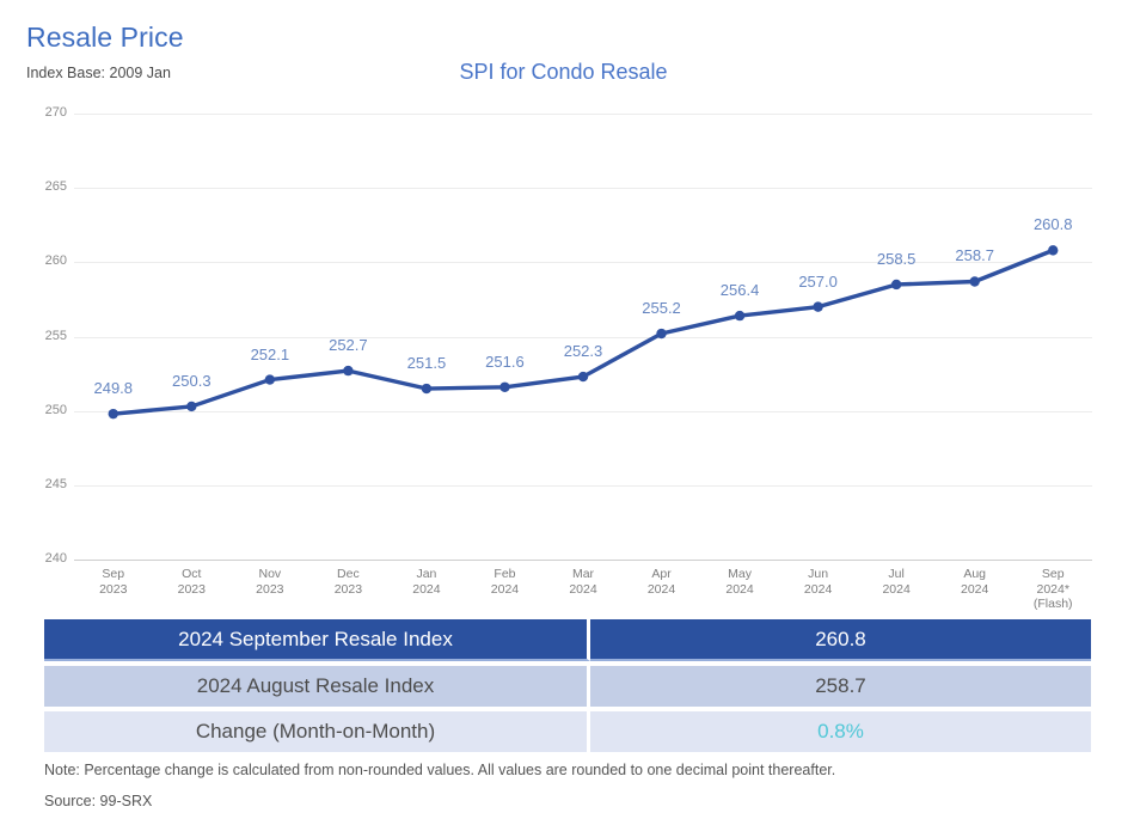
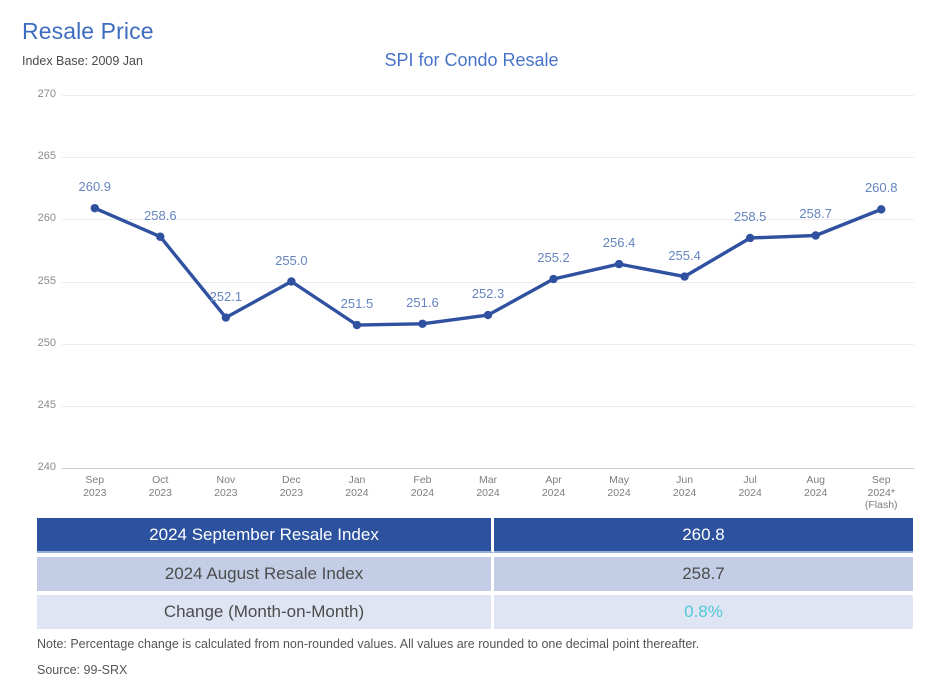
Sep 2023: 249.8 -> 260.9
Oct 2023: 250.3 -> 258.6
Dec 2023: 252.7 -> 255.0
Jun 2024: 257.0 -> 255.4
